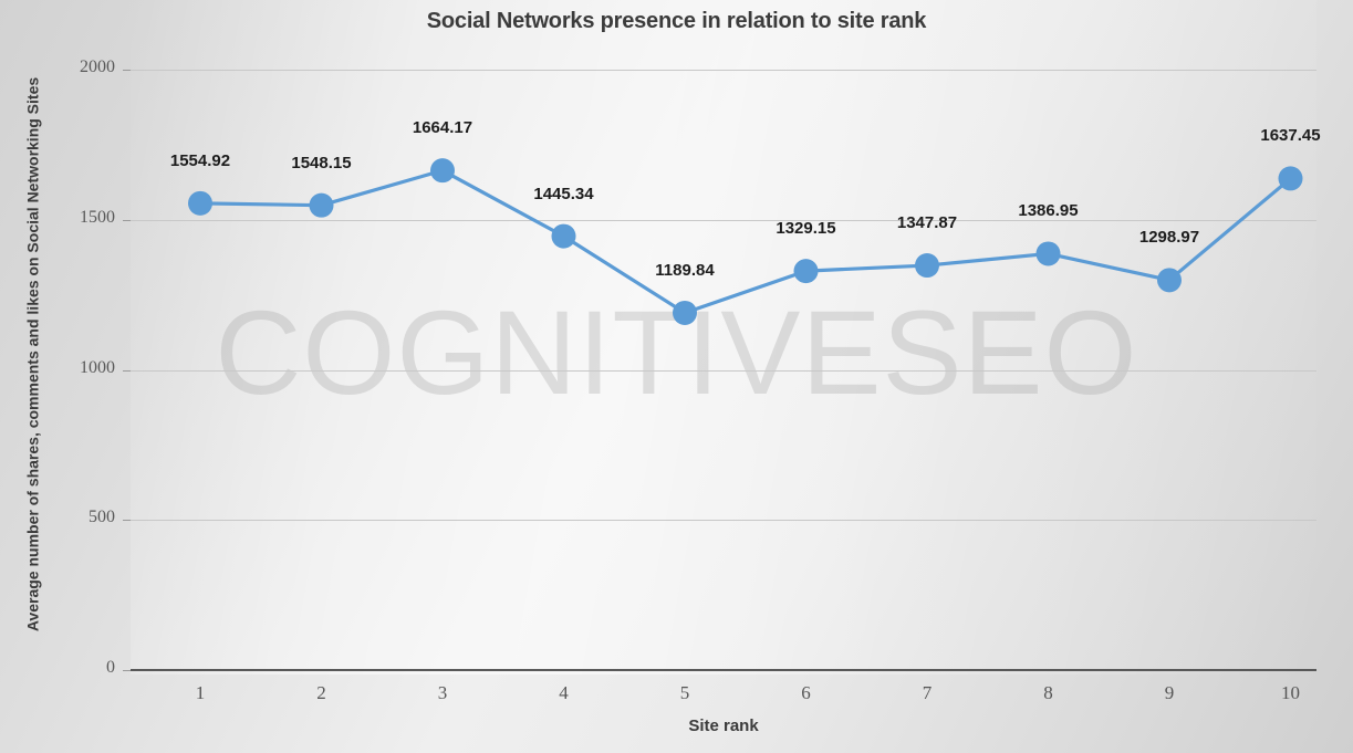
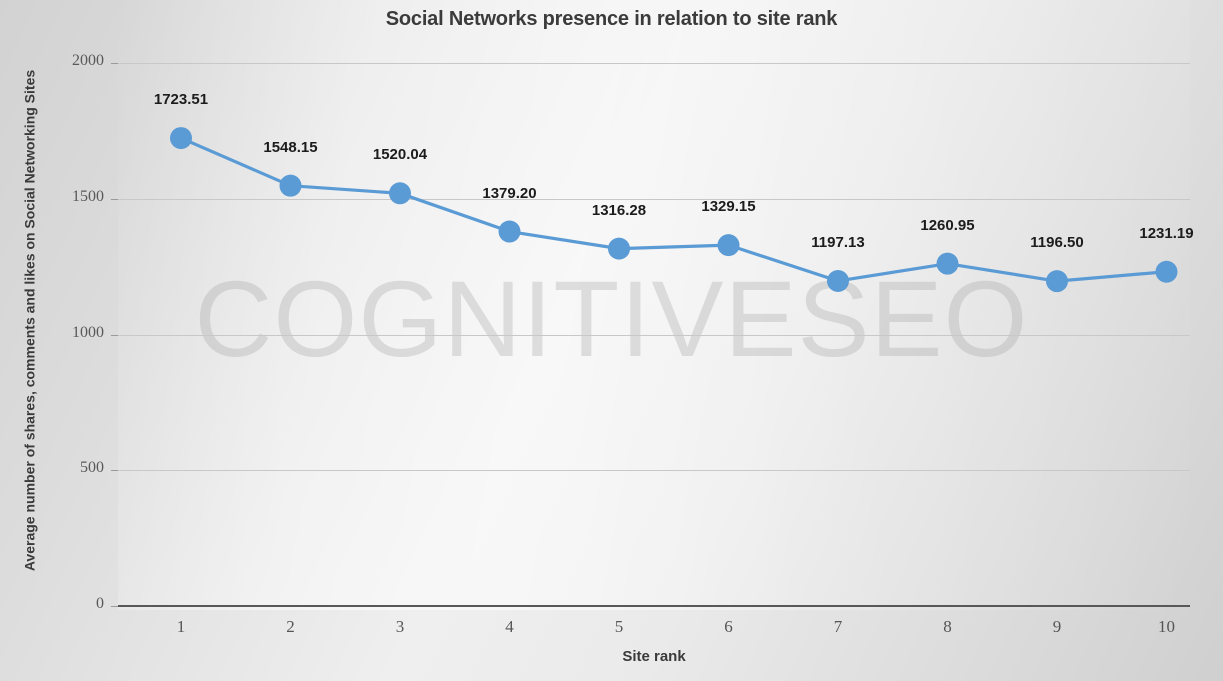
1: 1554.92 -> 1723.51
3: 1664.17 -> 1520.04
4: 1445.34 -> 1379.20
5: 1189.84 -> 1316.28
7: 1347.87 -> 1197.13
8: 1386.95 -> 1260.95
9: 1298.97 -> 1196.50
10: 1637.45 -> 1231.19
